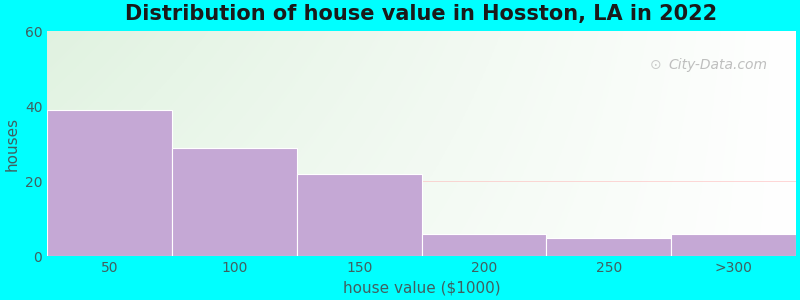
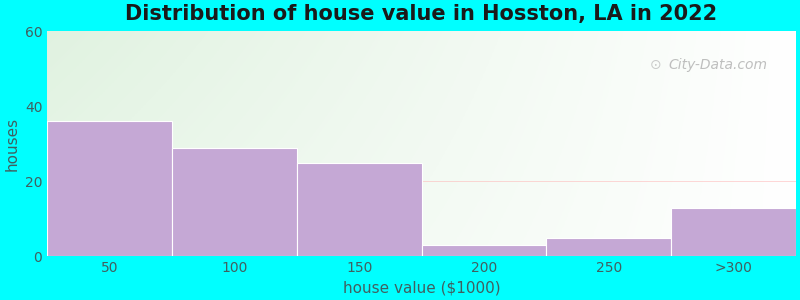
50: 39 -> 36
150: 22 -> 25
200: 6 -> 3
>300: 6 -> 13
